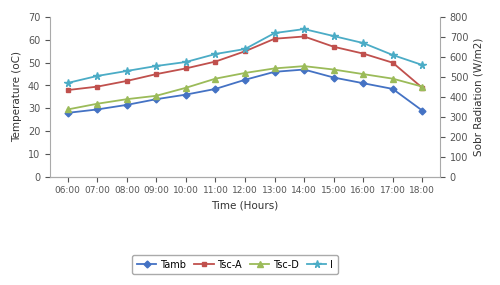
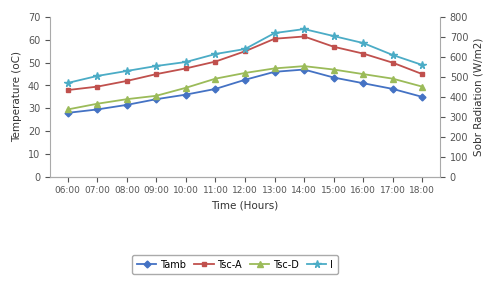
Tamb/18:00: 29.0 -> 35.0
Tsc-A/18:00: 39.0 -> 45.0
